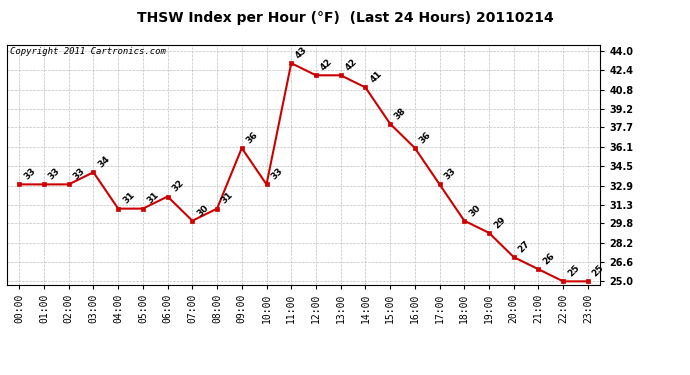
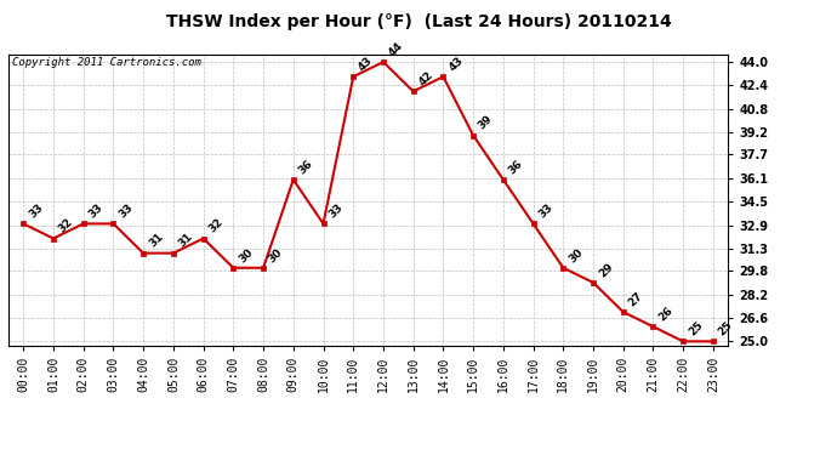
01:00: 33 -> 32
03:00: 34 -> 33
08:00: 31 -> 30
12:00: 42 -> 44
14:00: 41 -> 43
15:00: 38 -> 39
